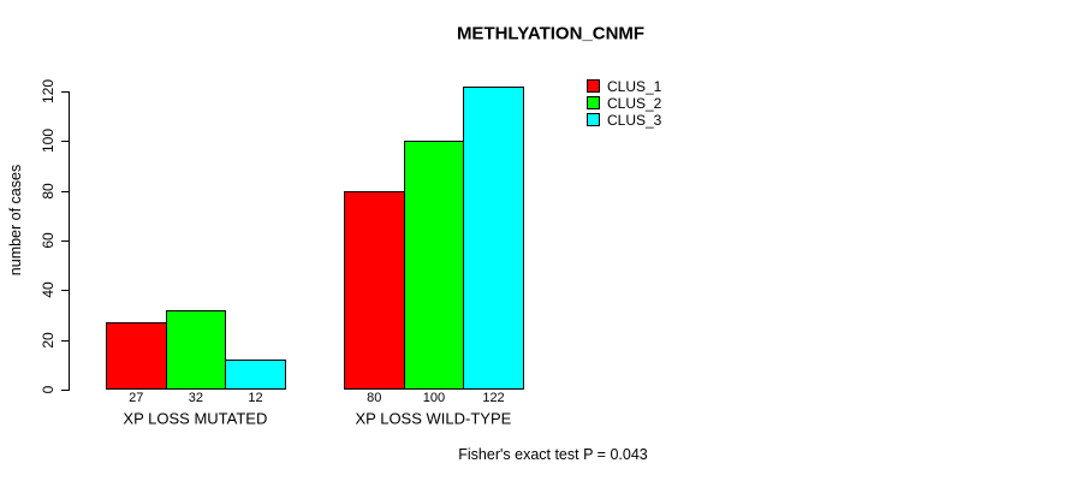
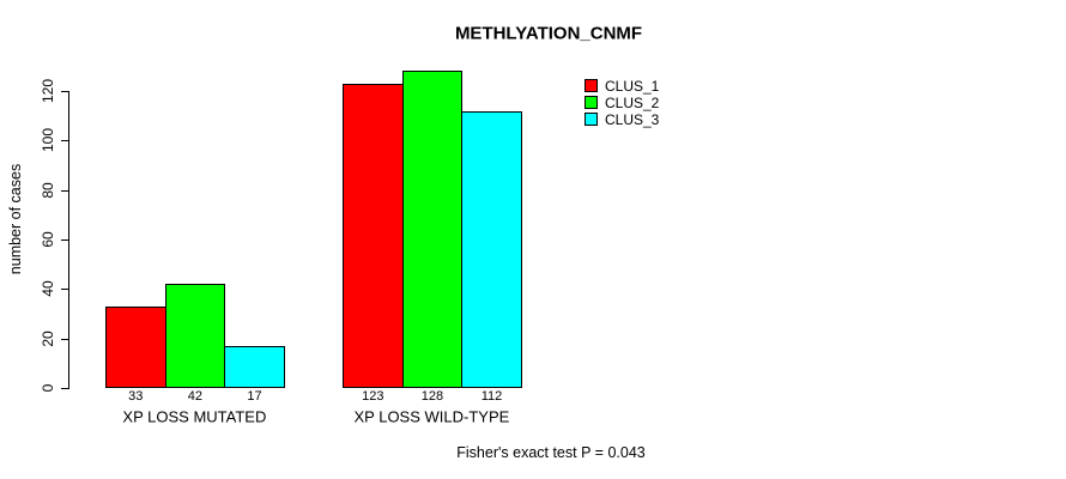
CLUS_1/XP LOSS MUTATED: 27 -> 33
CLUS_2/XP LOSS MUTATED: 32 -> 42
CLUS_3/XP LOSS MUTATED: 12 -> 17
CLUS_1/XP LOSS WILD-TYPE: 80 -> 123
CLUS_2/XP LOSS WILD-TYPE: 100 -> 128
CLUS_3/XP LOSS WILD-TYPE: 122 -> 112
